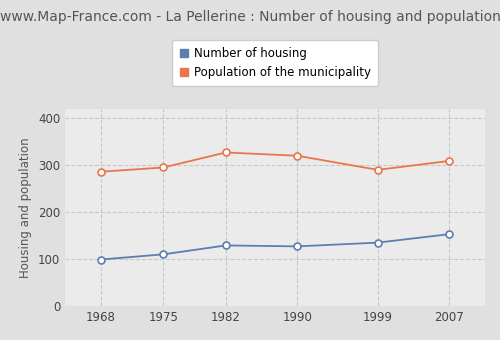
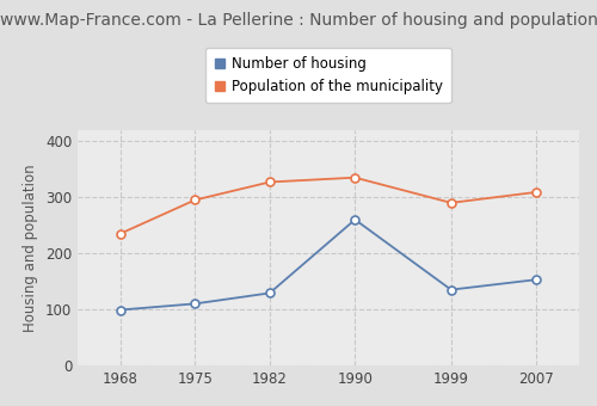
Population of the municipality/1968: 286 -> 235
Number of housing/1990: 127 -> 260
Population of the municipality/1990: 320 -> 335
